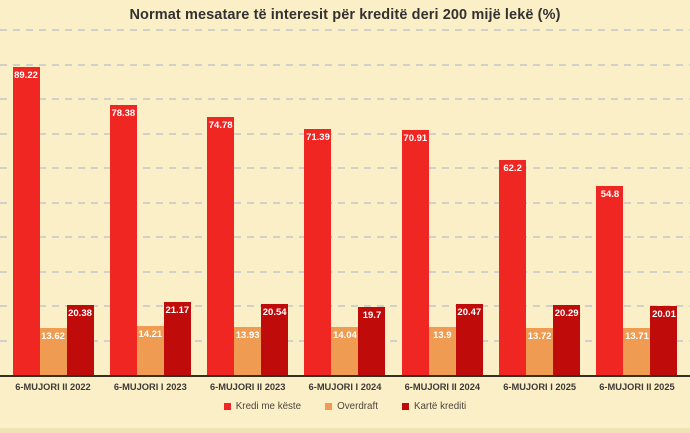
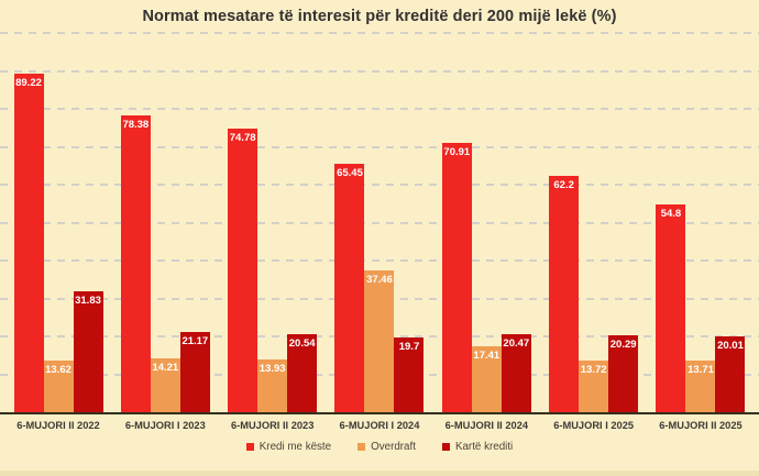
Kartë krediti/6-MUJORI II 2022: 20.38 -> 31.83
Kredi me këste/6-MUJORI I 2024: 71.39 -> 65.45
Overdraft/6-MUJORI I 2024: 14.04 -> 37.46
Overdraft/6-MUJORI II 2024: 13.9 -> 17.41
